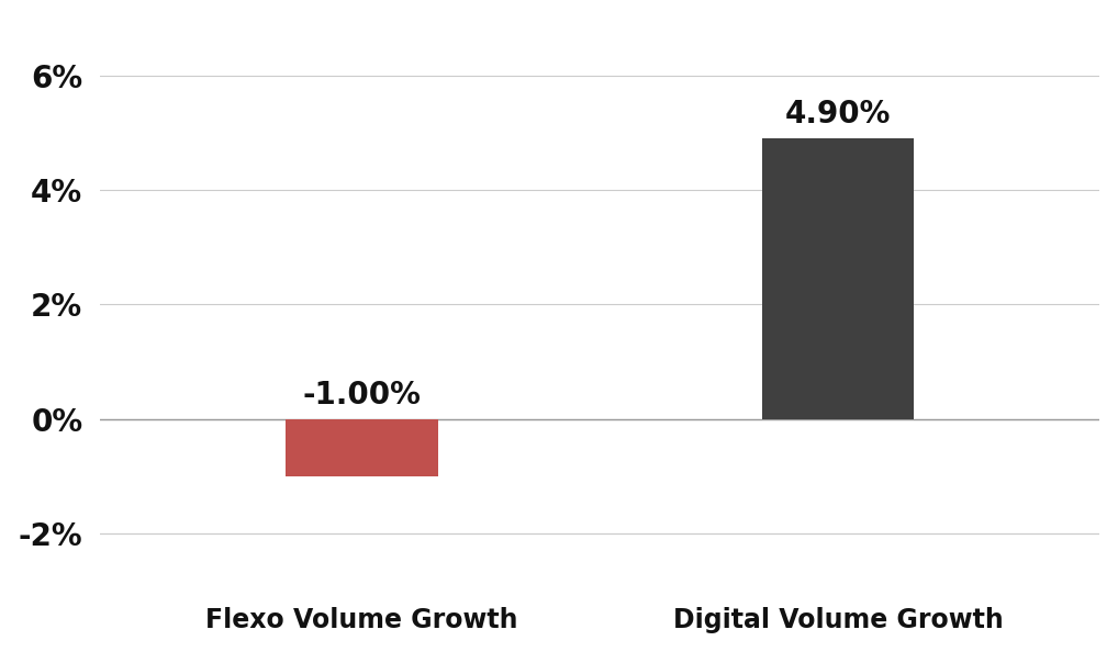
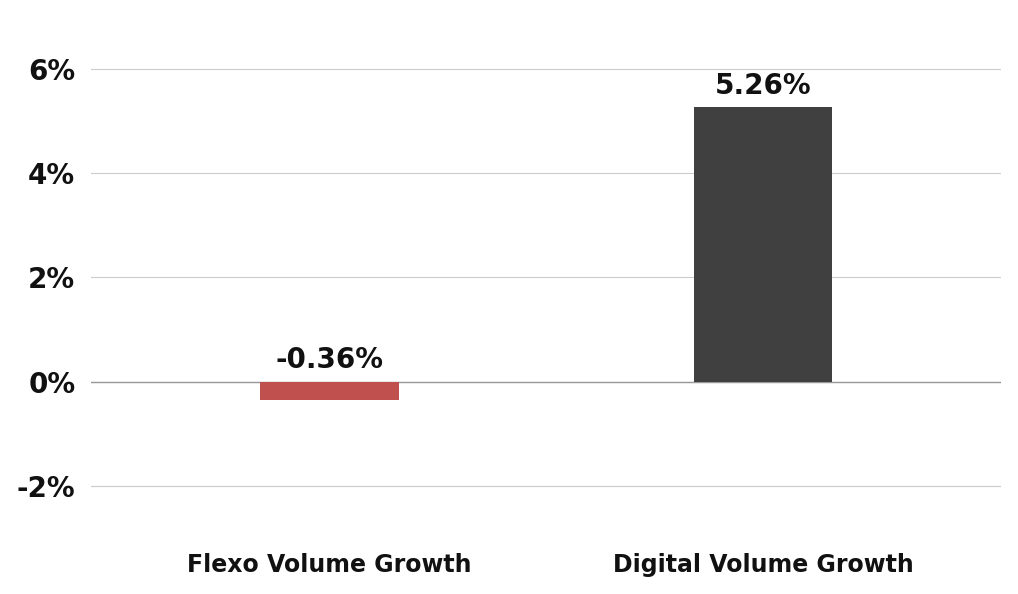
Flexo Volume Growth: -1.00% -> -0.36%
Digital Volume Growth: 4.90% -> 5.26%
